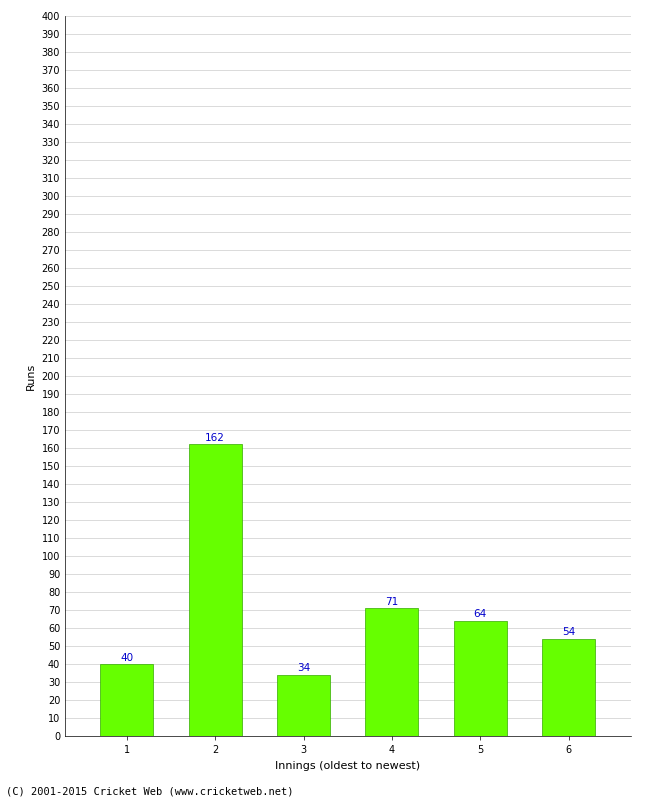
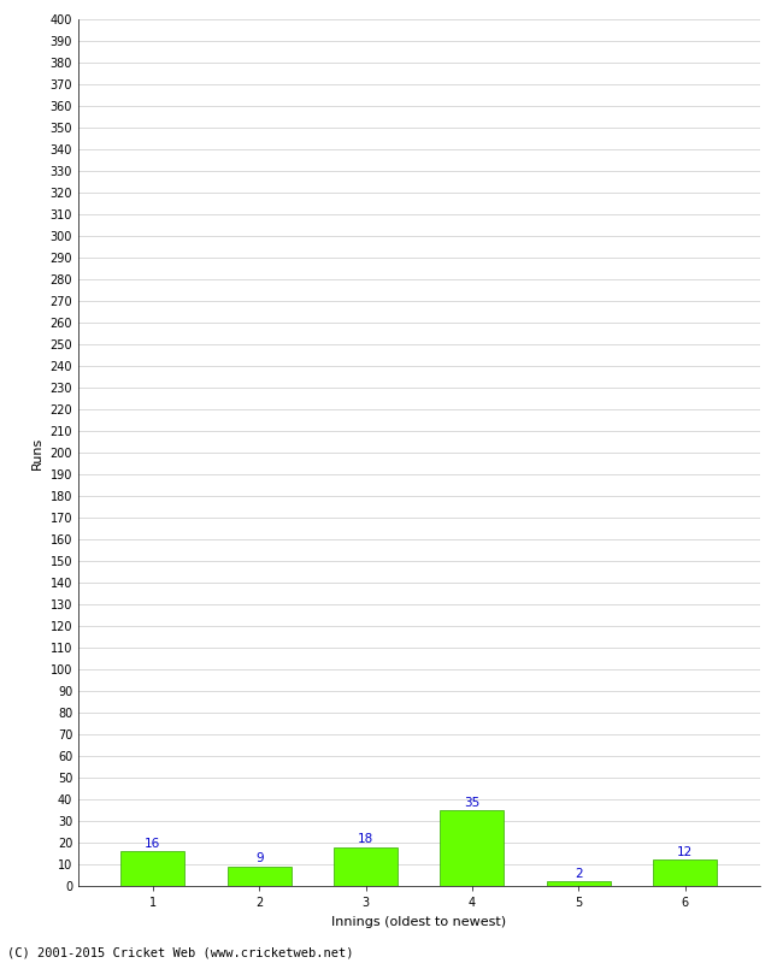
1: 40 -> 16
2: 162 -> 9
3: 34 -> 18
4: 71 -> 35
5: 64 -> 2
6: 54 -> 12
